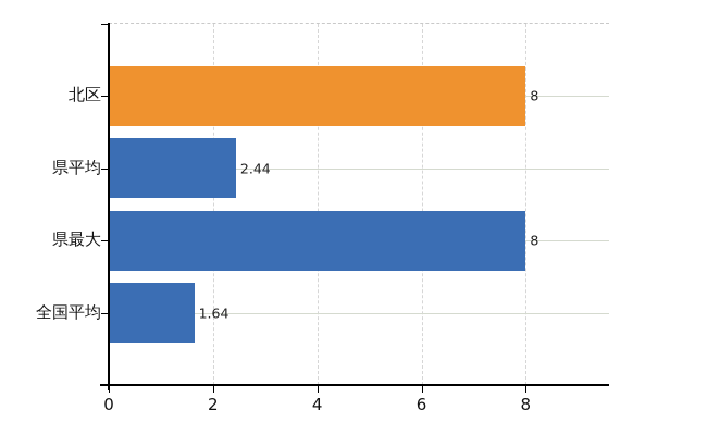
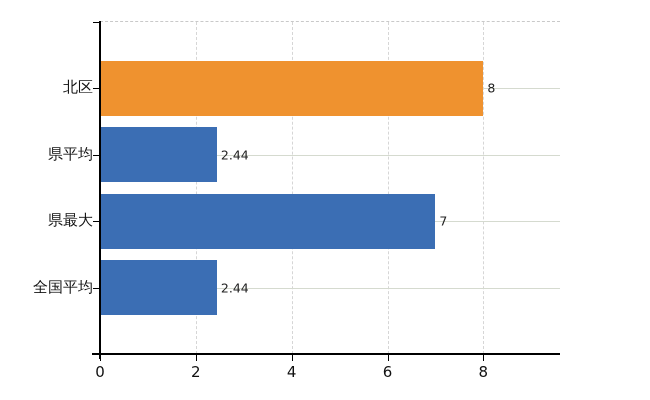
県最大: 8 -> 7
全国平均: 1.64 -> 2.44
